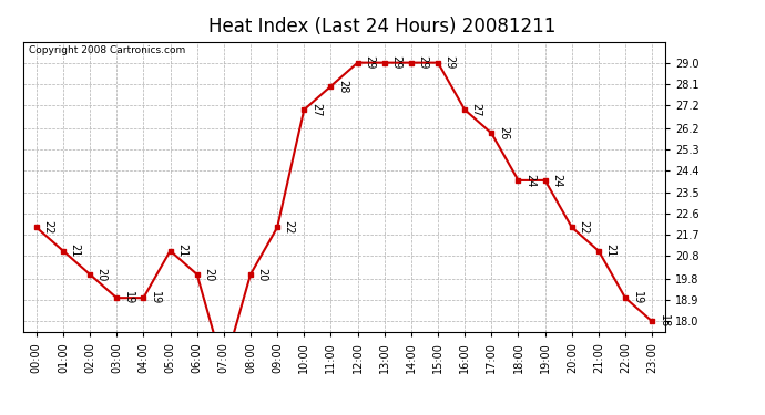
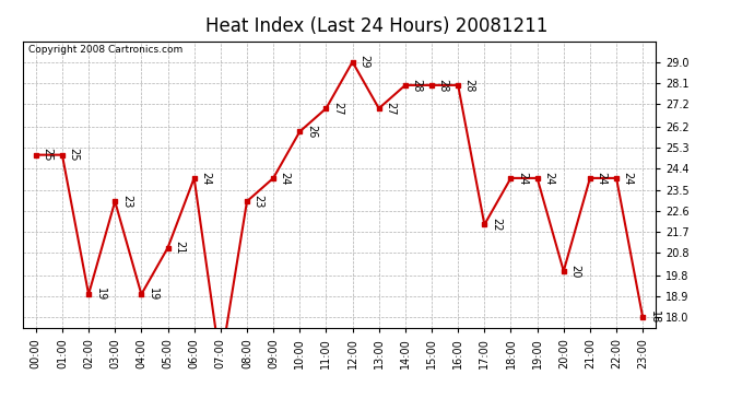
00:00: 22 -> 25
01:00: 21 -> 25
02:00: 20 -> 19
03:00: 19 -> 23
06:00: 20 -> 24
08:00: 20 -> 23
09:00: 22 -> 24
10:00: 27 -> 26
11:00: 28 -> 27
13:00: 29 -> 27
14:00: 29 -> 28
15:00: 29 -> 28
16:00: 27 -> 28
17:00: 26 -> 22
20:00: 22 -> 20
21:00: 21 -> 24
22:00: 19 -> 24
